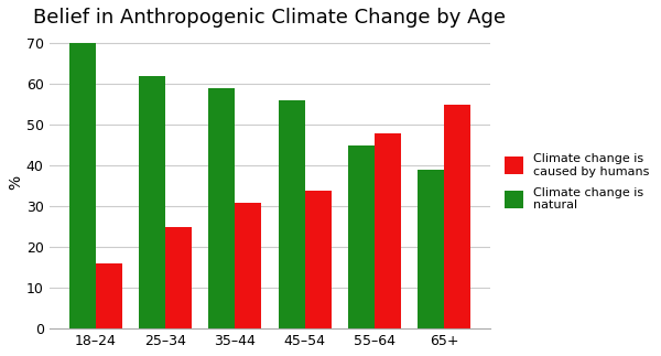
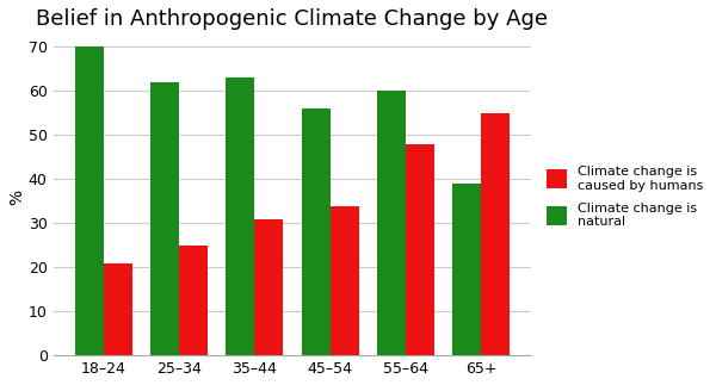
Climate change is caused by humans/18–24: 16 -> 21
Climate change is natural/35–44: 59 -> 63
Climate change is natural/55–64: 45 -> 60
